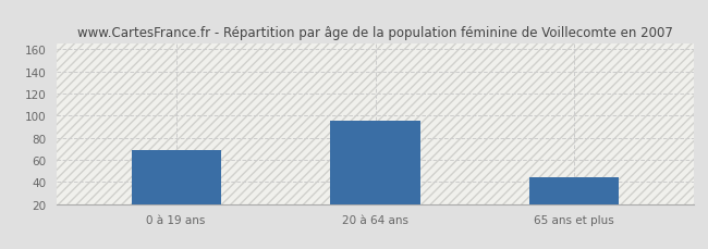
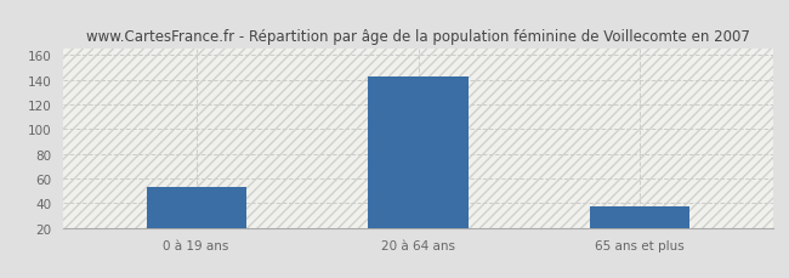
0 à 19 ans: 69 -> 53
20 à 64 ans: 95 -> 143
65 ans et plus: 44 -> 37
